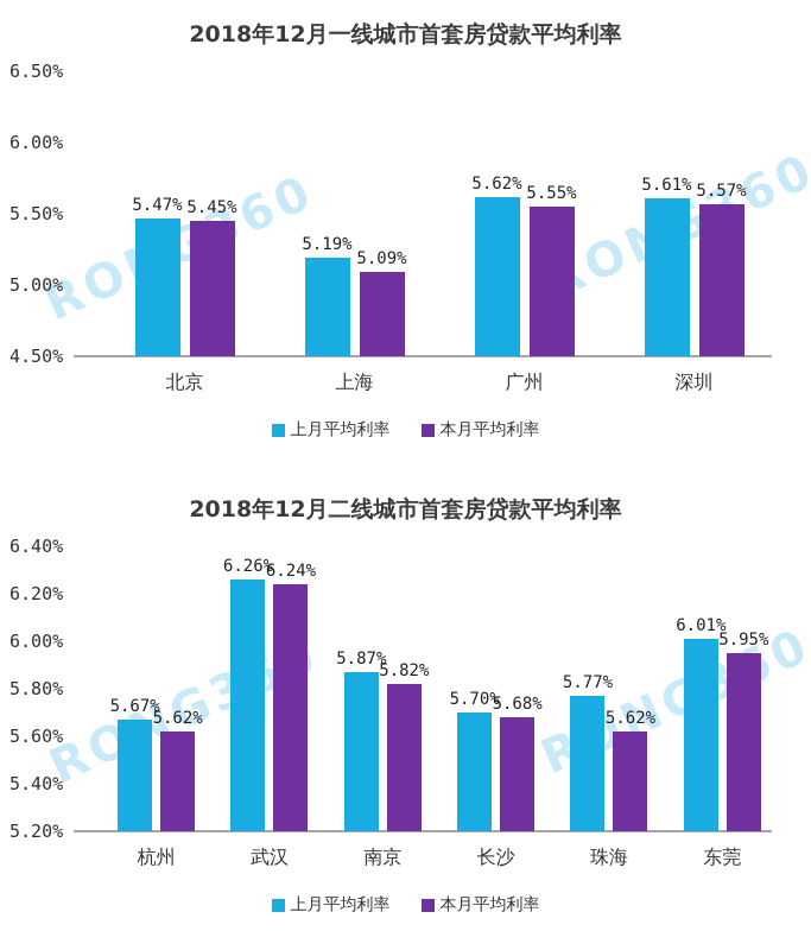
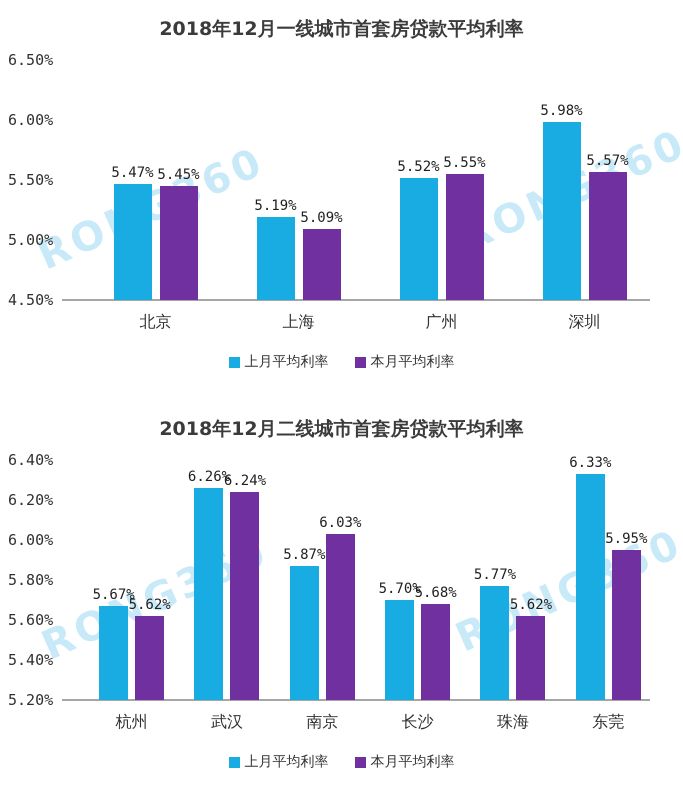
2018年12月一线城市首套房贷款平均利率/上月平均利率/广州: 5.62% -> 5.52%
2018年12月一线城市首套房贷款平均利率/上月平均利率/深圳: 5.61% -> 5.98%
2018年12月二线城市首套房贷款平均利率/本月平均利率/南京: 5.82% -> 6.03%
2018年12月二线城市首套房贷款平均利率/上月平均利率/东莞: 6.01% -> 6.33%
